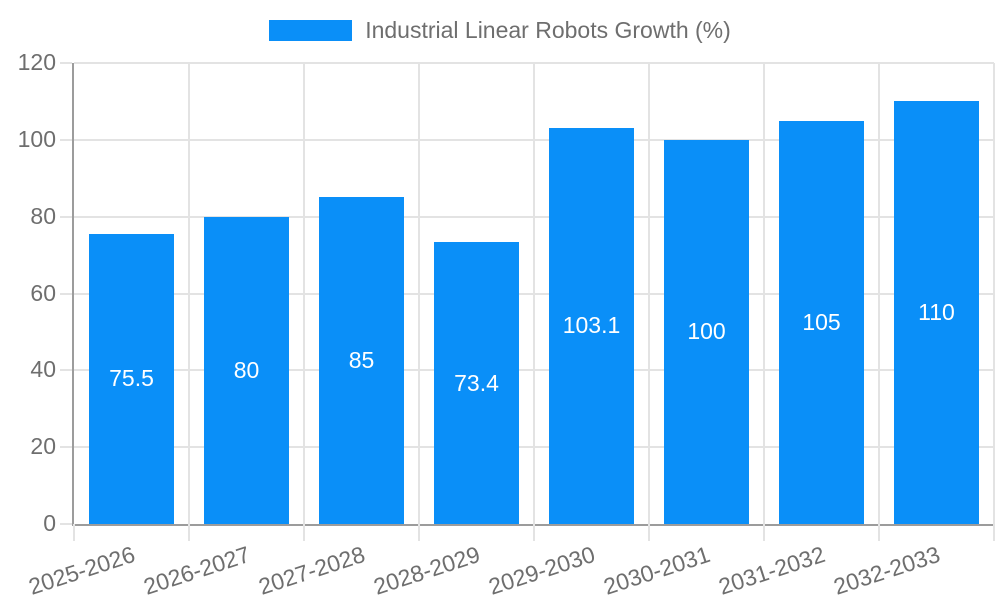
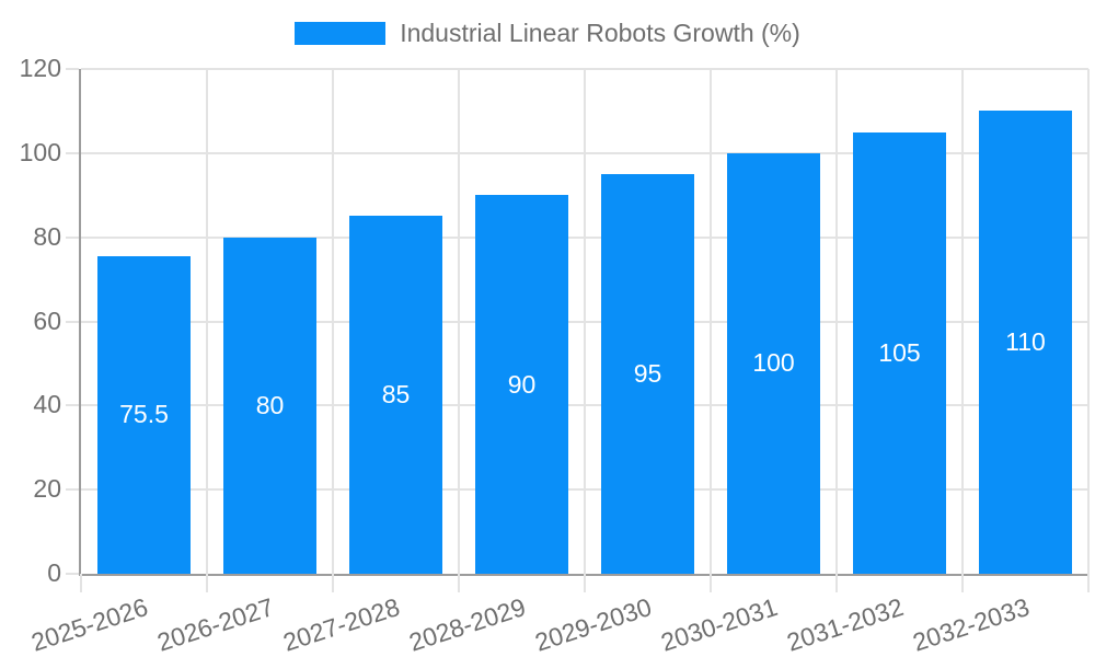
2028-2029: 73.4 -> 90
2029-2030: 103.1 -> 95
